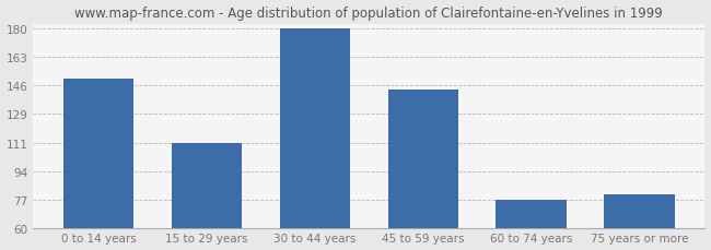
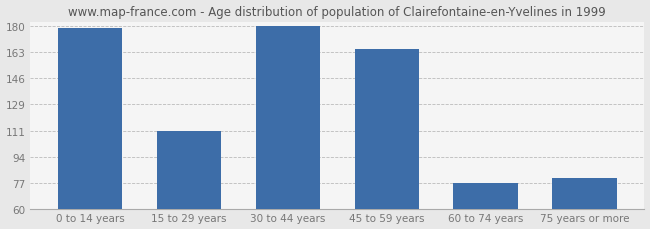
0 to 14 years: 150 -> 179
45 to 59 years: 143 -> 165
